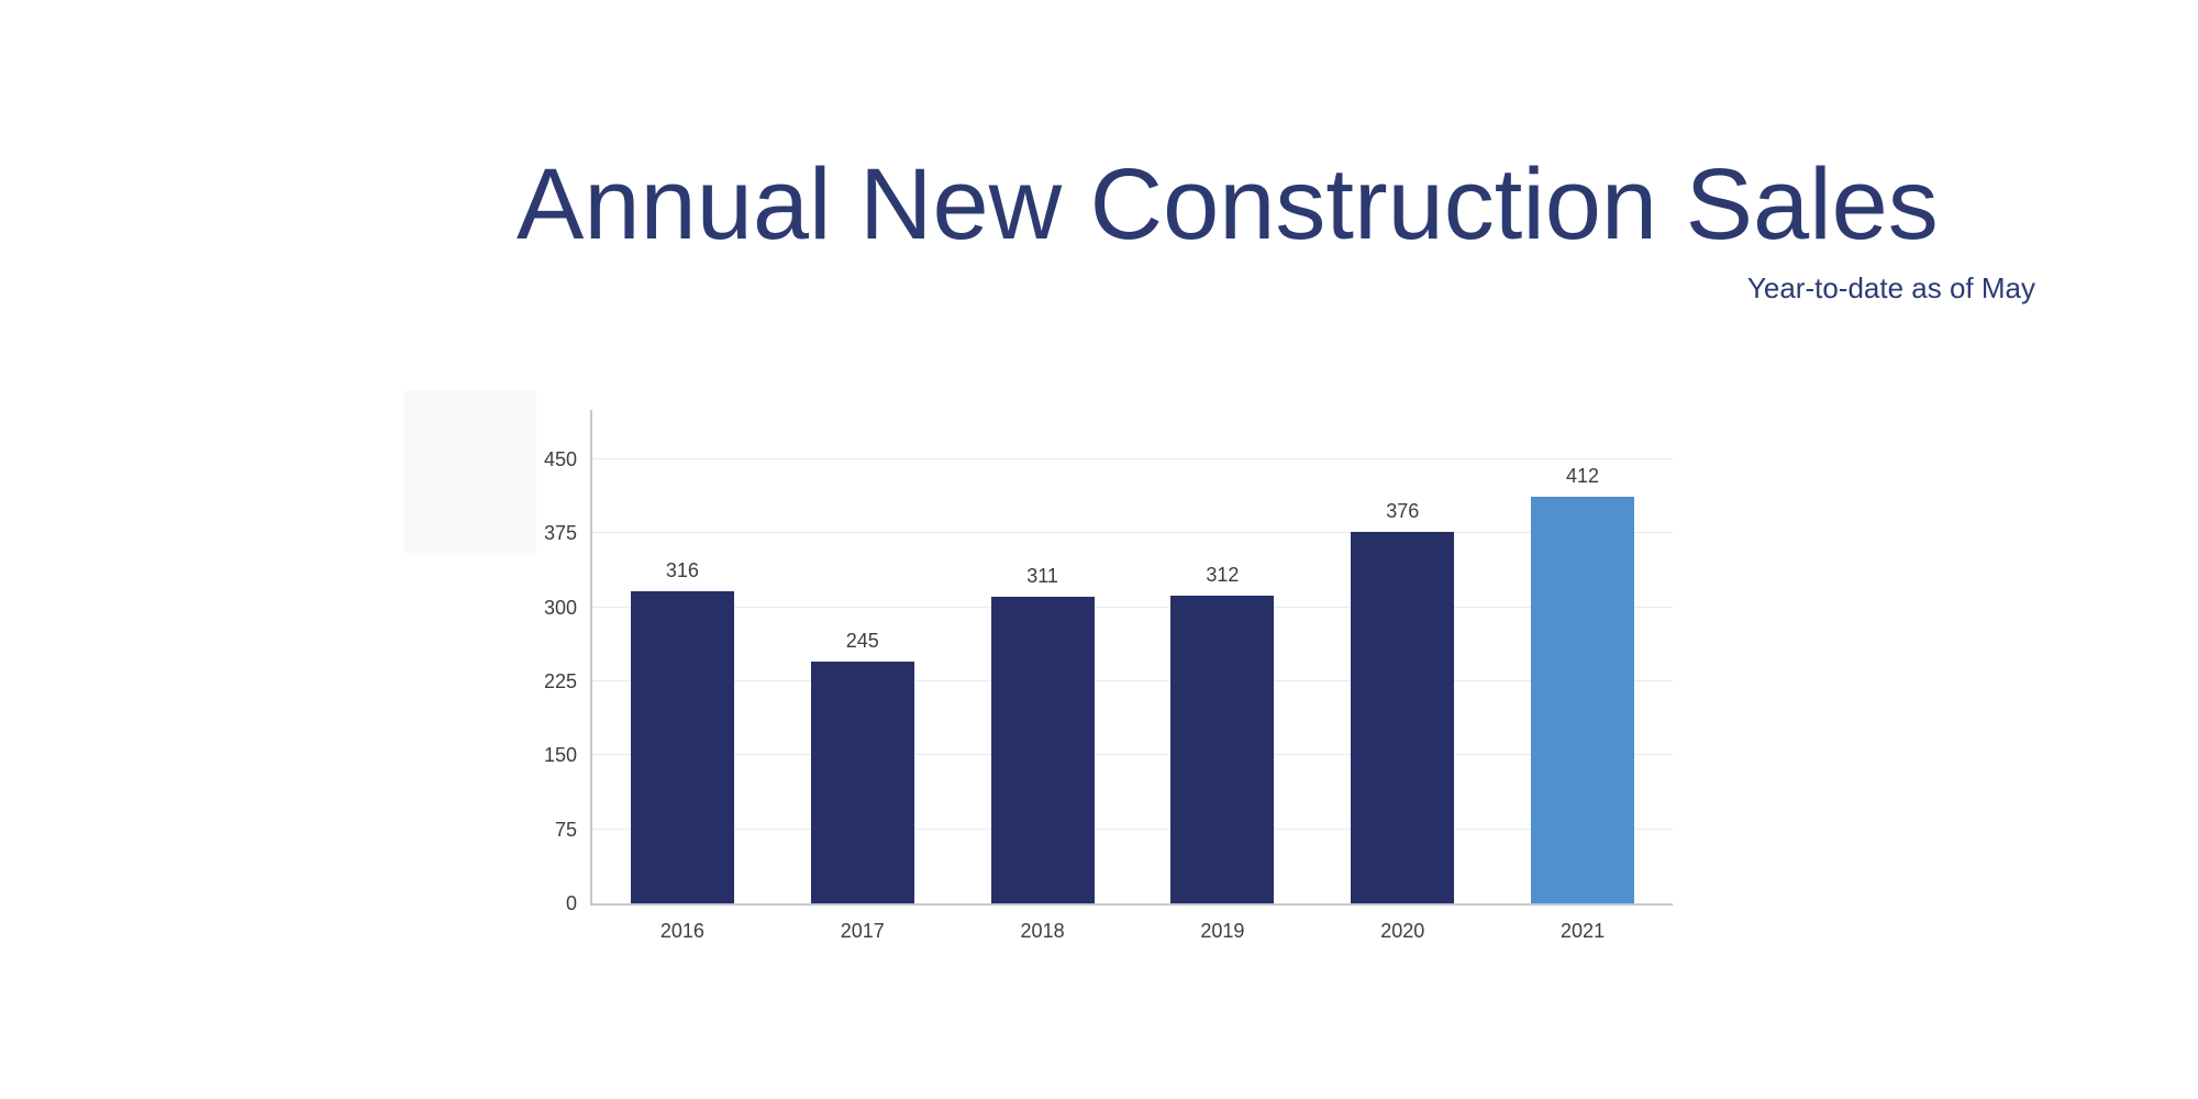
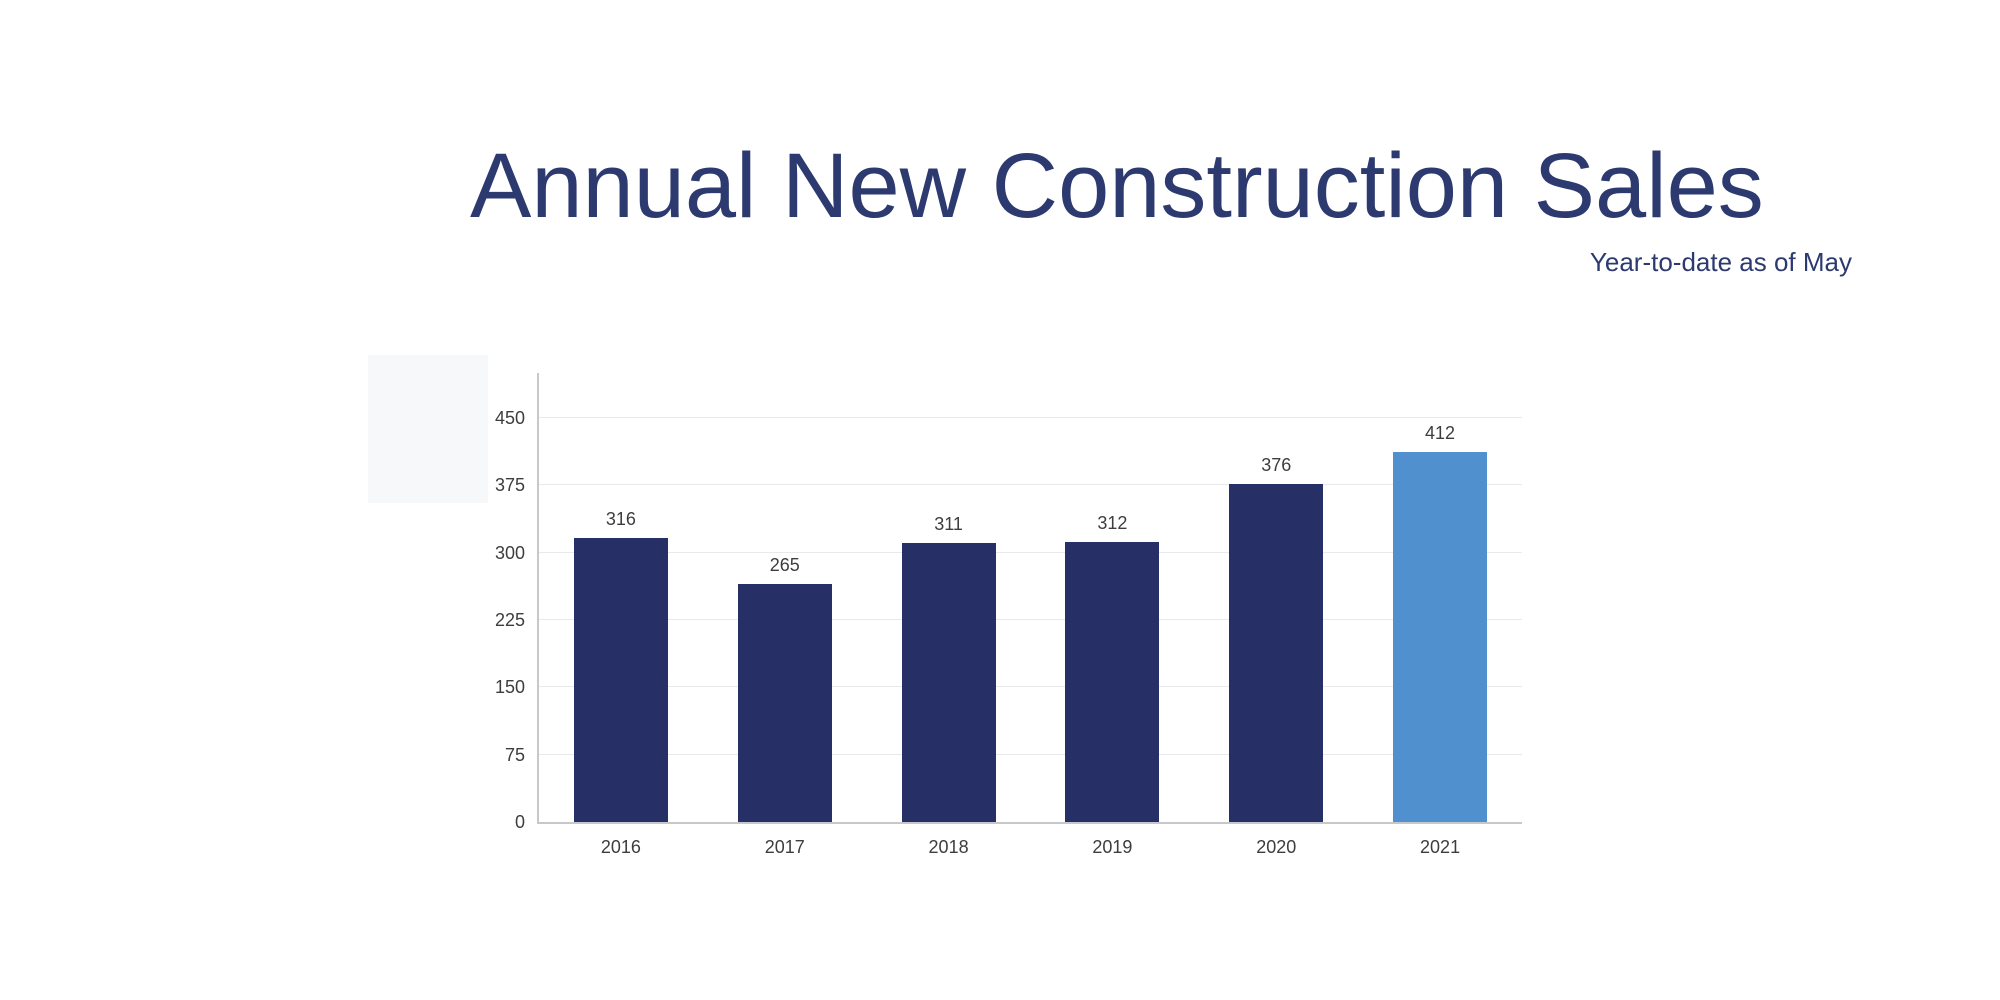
2017: 245 -> 265
